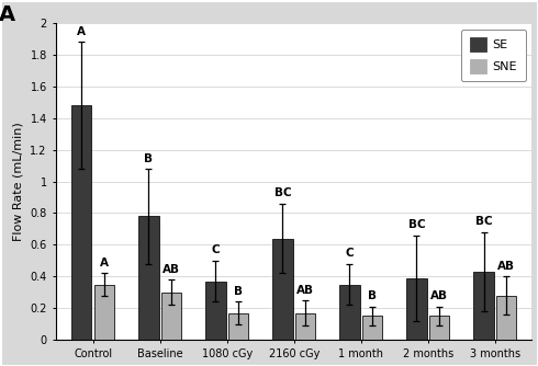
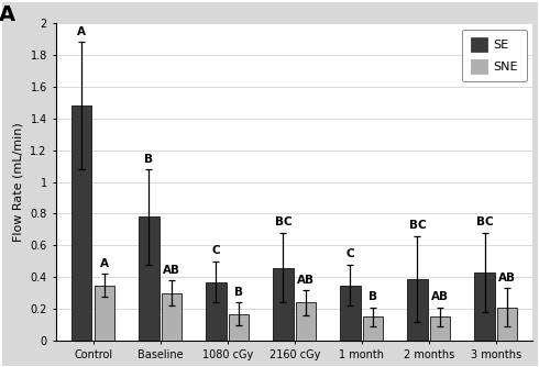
SE/2160 cGy: 0.64 -> 0.46
SNE/2160 cGy: 0.17 -> 0.24
SNE/3 months: 0.28 -> 0.21
